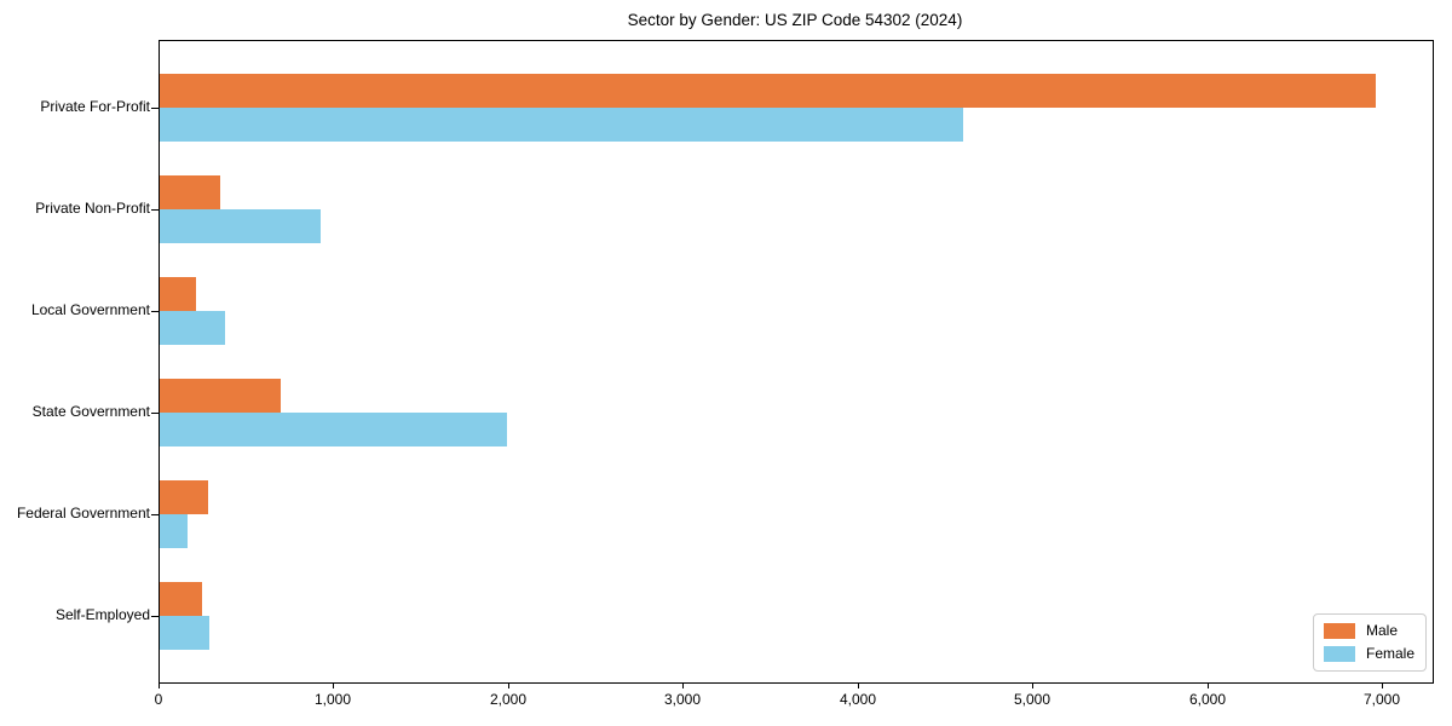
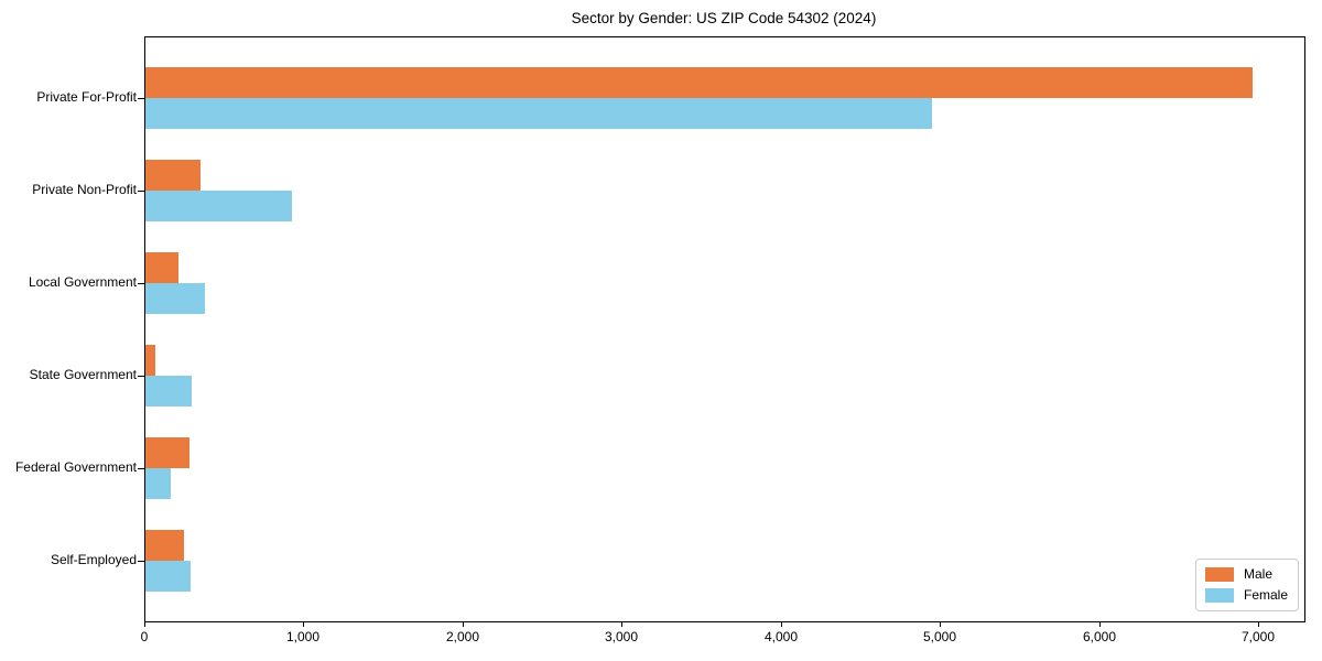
Female/Private For-Profit: 4600 -> 4940
Male/State Government: 690 -> 60
Female/State Government: 1990 -> 290
